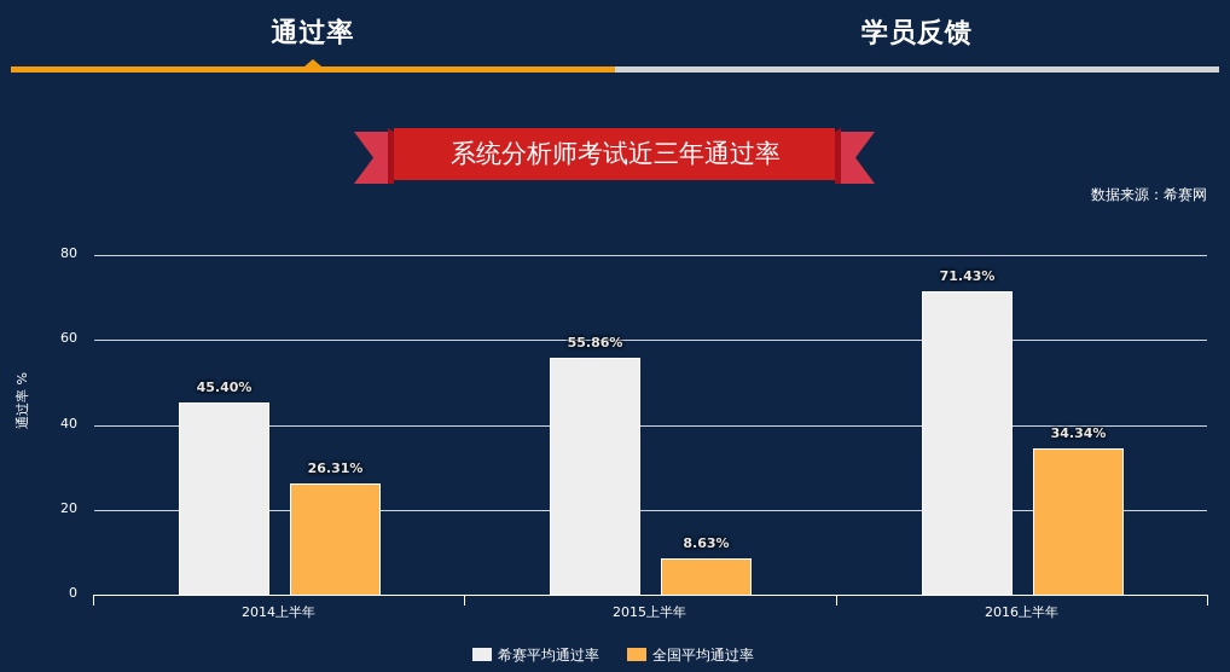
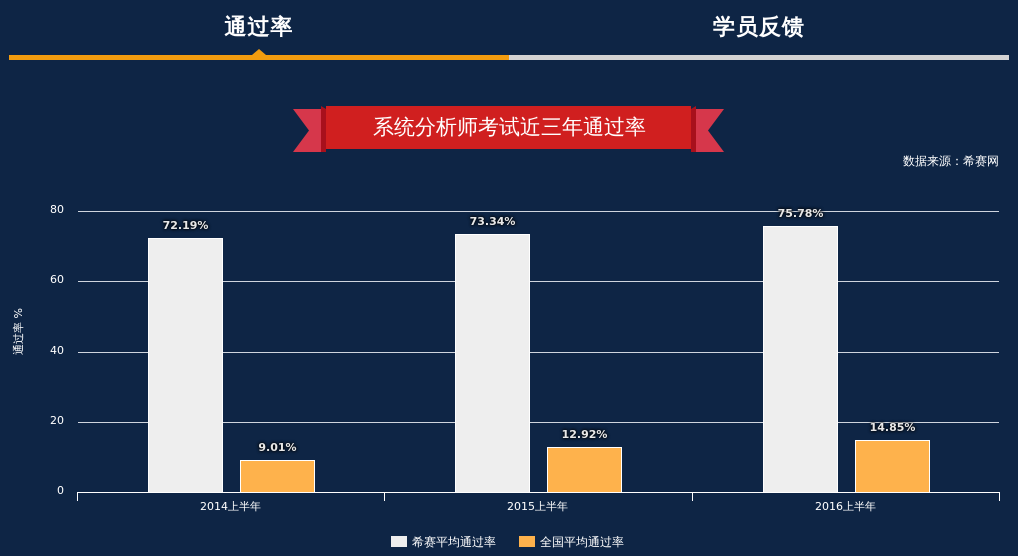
希赛平均通过率/2014上半年: 45.40% -> 72.19%
全国平均通过率/2014上半年: 26.31% -> 9.01%
希赛平均通过率/2015上半年: 55.86% -> 73.34%
全国平均通过率/2015上半年: 8.63% -> 12.92%
希赛平均通过率/2016上半年: 71.43% -> 75.78%
全国平均通过率/2016上半年: 34.34% -> 14.85%
